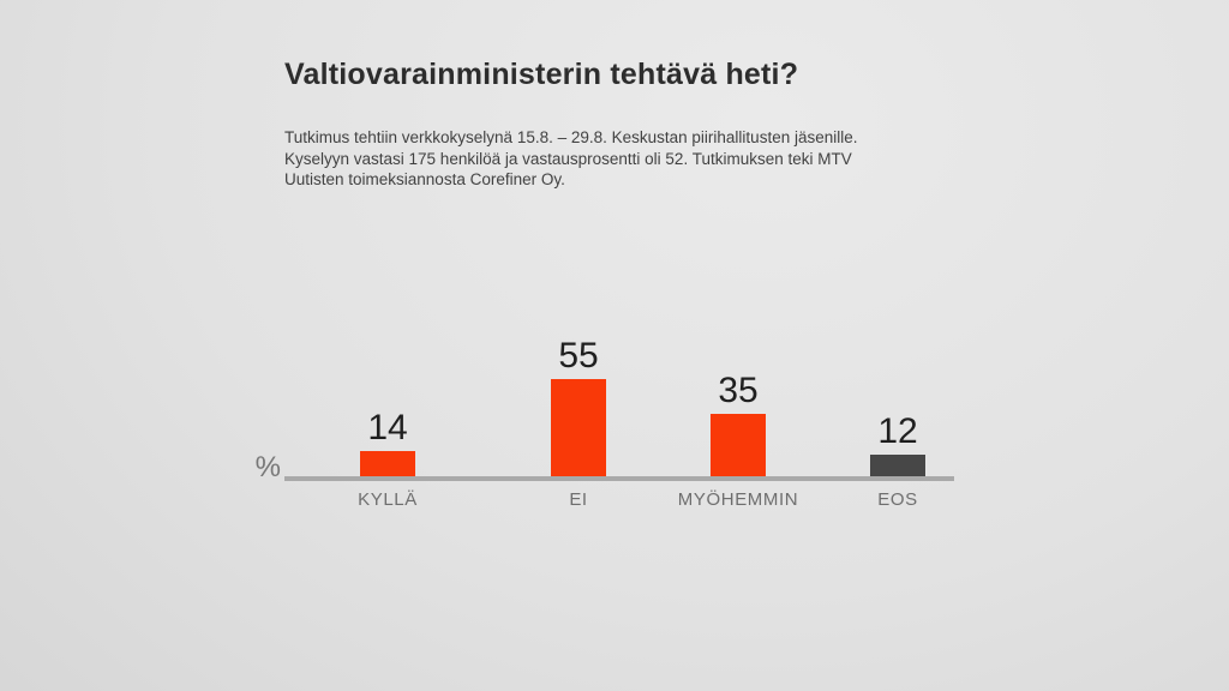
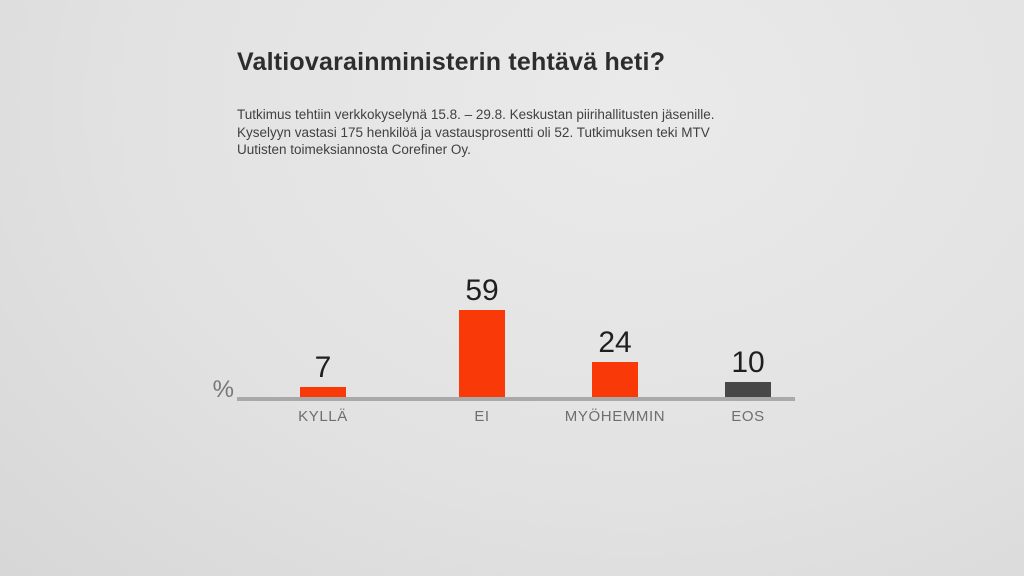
KYLLÄ: 14 -> 7
EI: 55 -> 59
MYÖHEMMIN: 35 -> 24
EOS: 12 -> 10
